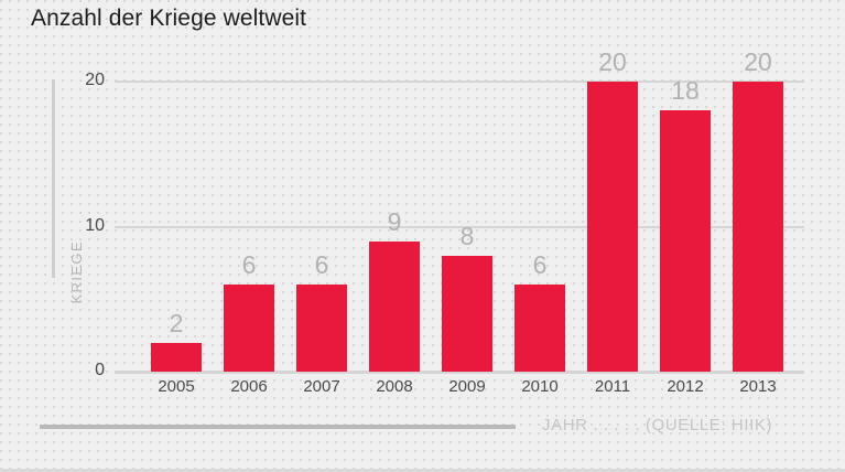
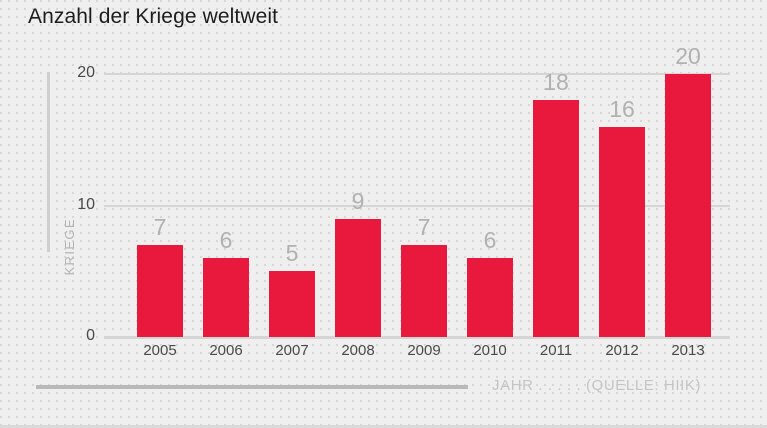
2005: 2 -> 7
2007: 6 -> 5
2009: 8 -> 7
2011: 20 -> 18
2012: 18 -> 16
